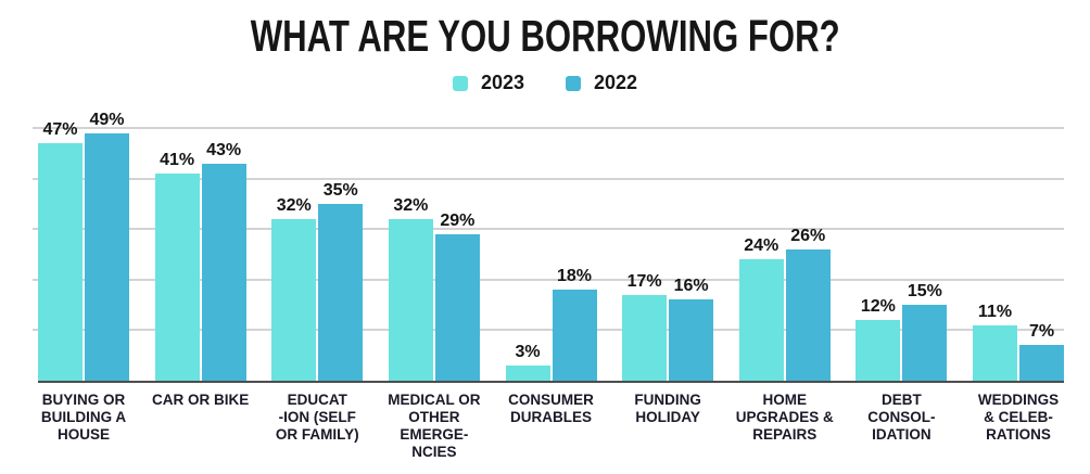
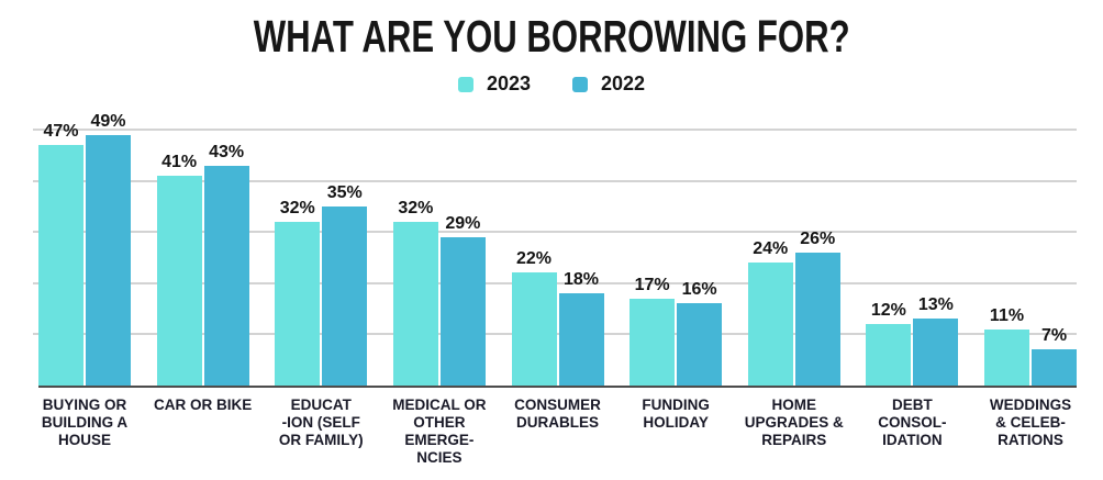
2023/CONSUMER DURABLES: 3% -> 22%
2022/DEBT CONSOL-IDATION: 15% -> 13%
